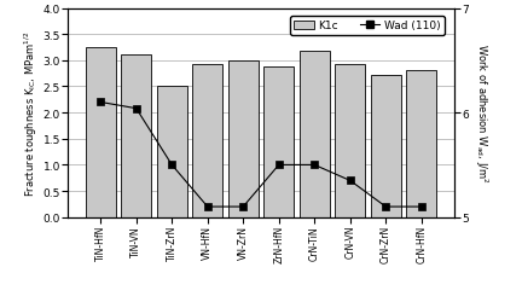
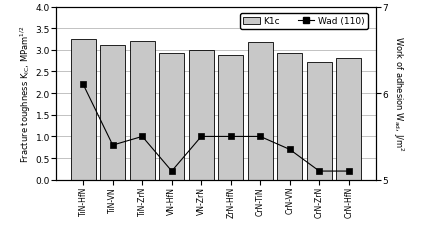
Wad (110)/TiN-VN: 6.04 -> 5.40
K1c/TiN-ZrN: 2.50 -> 3.20
Wad (110)/VN-ZrN: 5.10 -> 5.50
